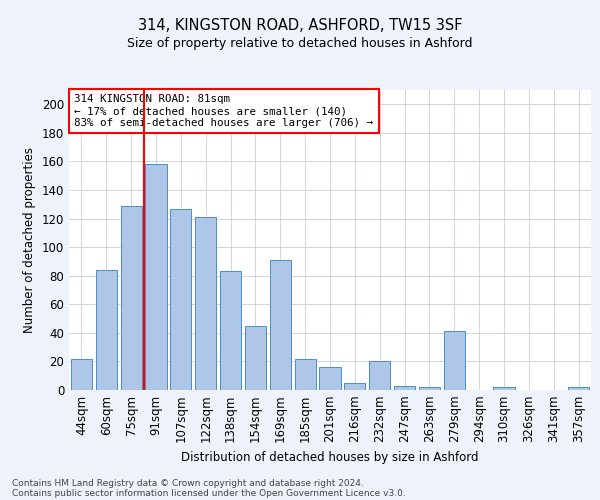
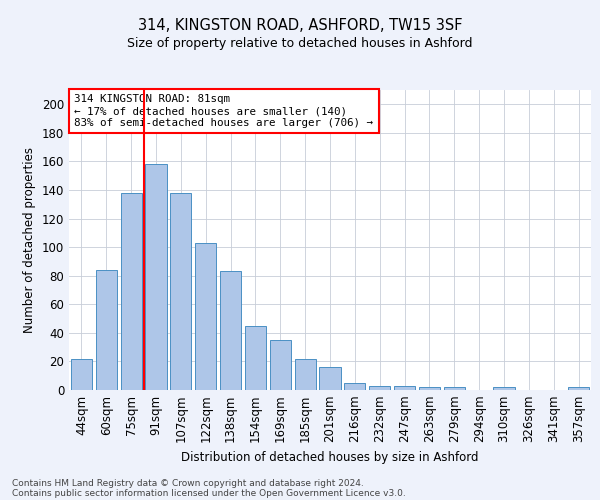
75sqm: 129 -> 138
107sqm: 127 -> 138
122sqm: 121 -> 103
169sqm: 91 -> 35
232sqm: 20 -> 3
279sqm: 41 -> 2
